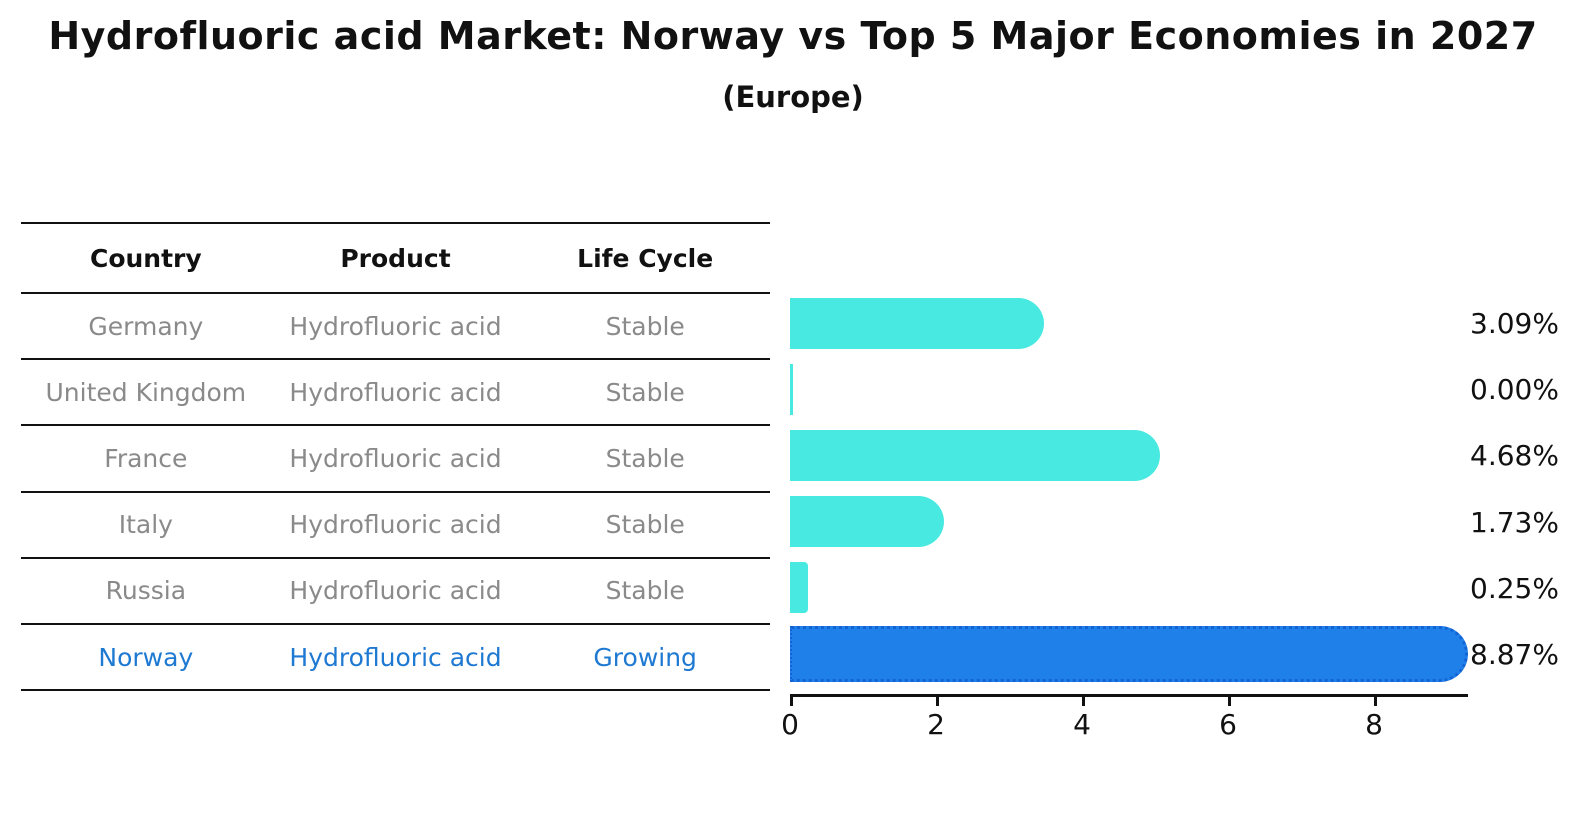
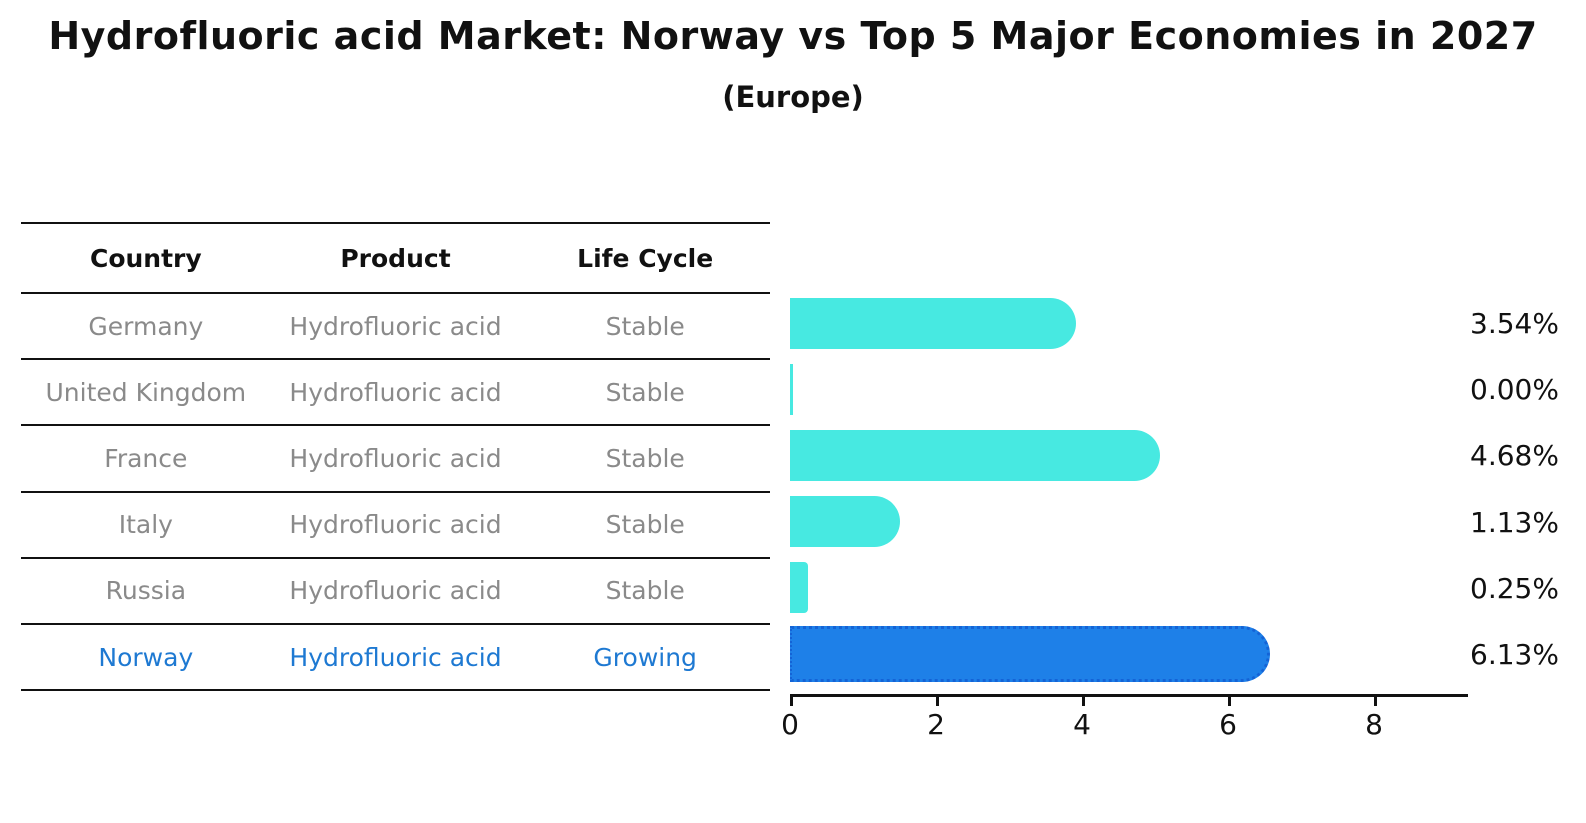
Germany: 3.09% -> 3.54%
Italy: 1.73% -> 1.13%
Norway: 8.87% -> 6.13%
